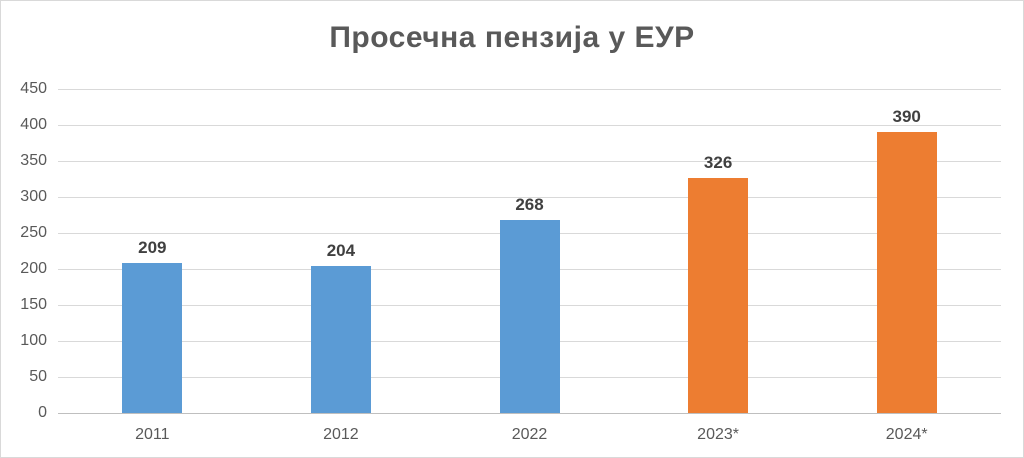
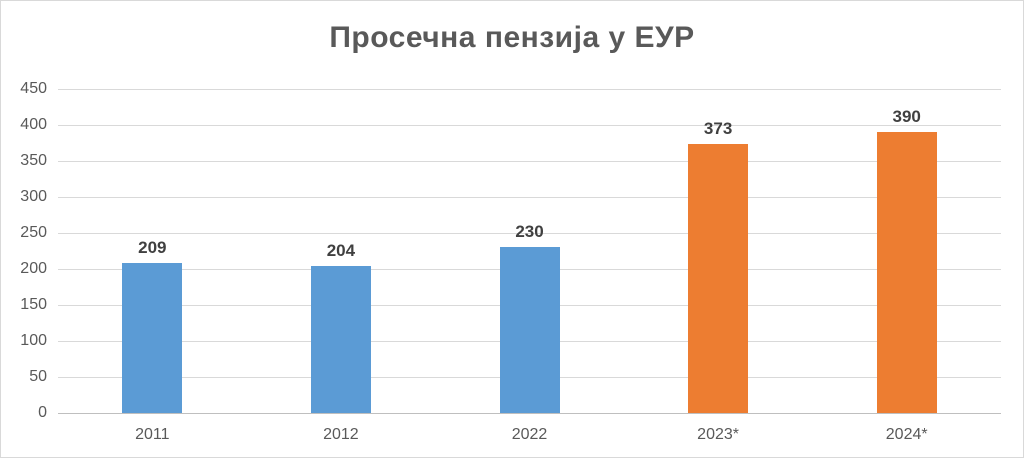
2022: 268 -> 230
2023*: 326 -> 373
